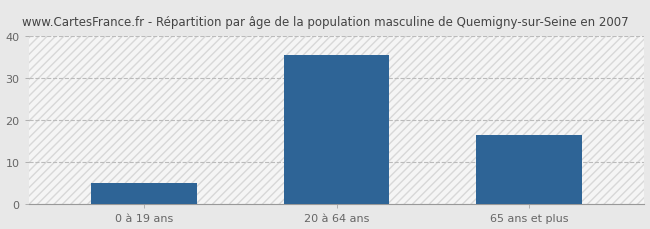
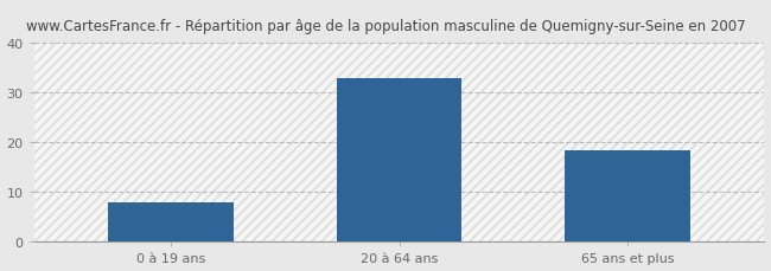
0 à 19 ans: 5.0 -> 8.0
20 à 64 ans: 35.5 -> 33.0
65 ans et plus: 16.5 -> 18.5
